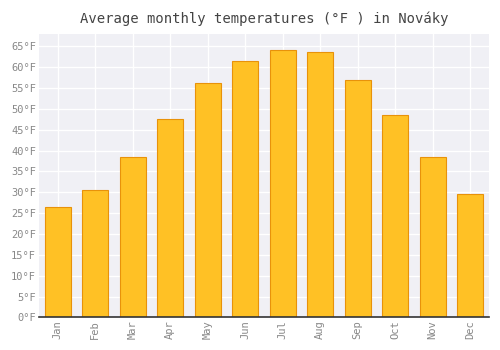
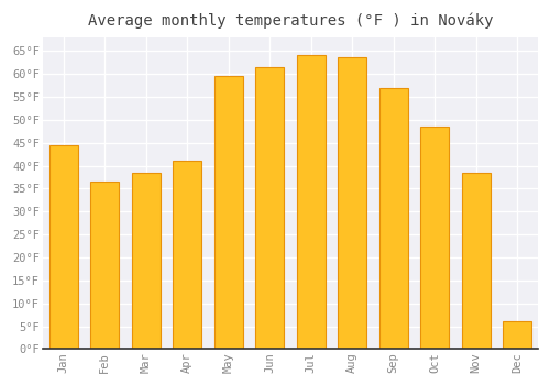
Jan: 26.4°F -> 44.5°F
Feb: 30.5°F -> 36.5°F
Apr: 47.5°F -> 41.0°F
May: 56.1°F -> 59.5°F
Dec: 29.5°F -> 6.0°F
